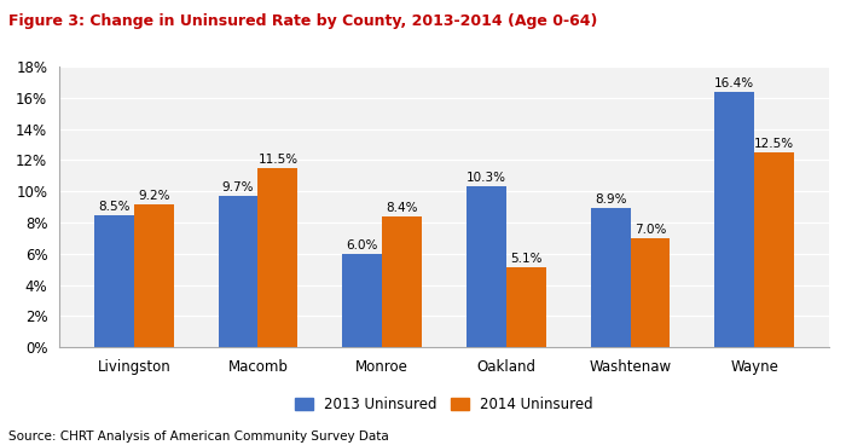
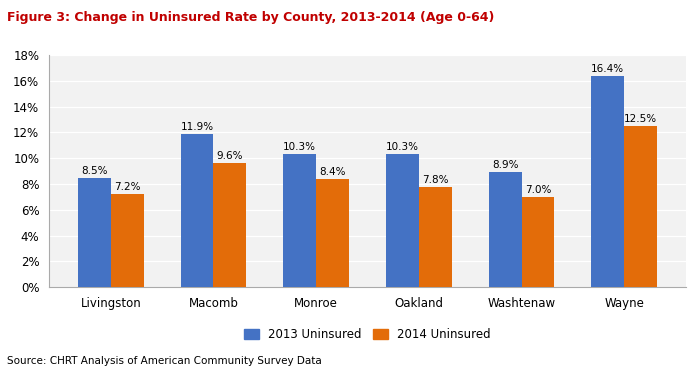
2014 Uninsured/Livingston: 9.2% -> 7.2%
2013 Uninsured/Macomb: 9.7% -> 11.9%
2014 Uninsured/Macomb: 11.5% -> 9.6%
2013 Uninsured/Monroe: 6.0% -> 10.3%
2014 Uninsured/Oakland: 5.1% -> 7.8%
